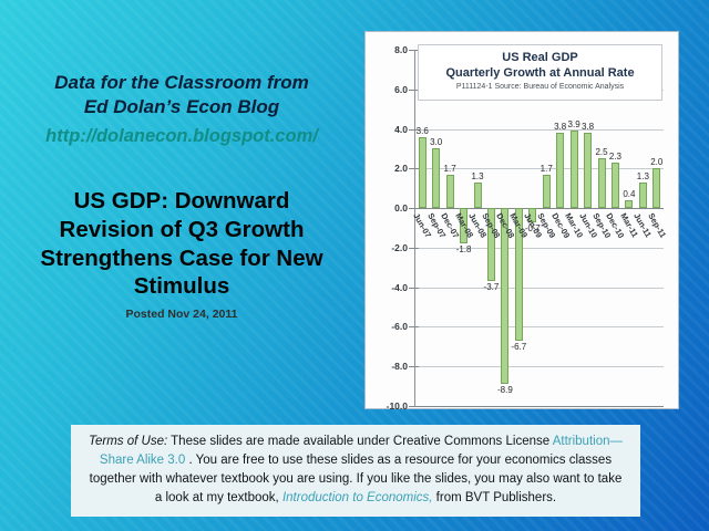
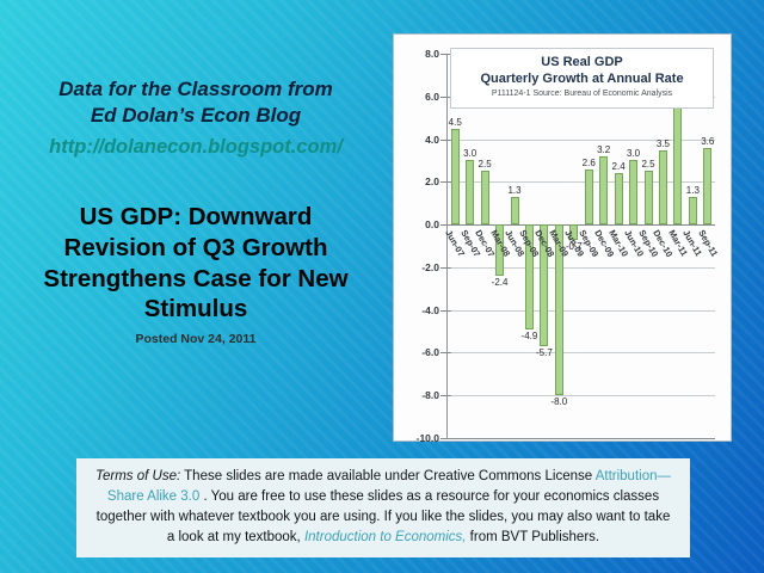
Jun-07: 3.6 -> 4.5
Dec-07: 1.7 -> 2.5
Mar-08: -1.8 -> -2.4
Sep-08: -3.7 -> -4.9
Dec-08: -8.9 -> -5.7
Mar-09: -6.7 -> -8.0
Sep-09: 1.7 -> 2.6
Dec-09: 3.8 -> 3.2
Mar-10: 3.9 -> 2.4
Jun-10: 3.8 -> 3.0
Dec-10: 2.3 -> 3.5
Mar-11: 0.4 -> 5.5
Sep-11: 2.0 -> 3.6
